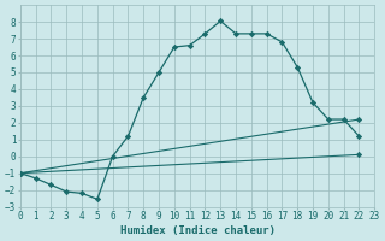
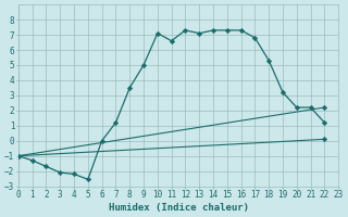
10: 6.5 -> 7.1
13: 8.1 -> 7.1
